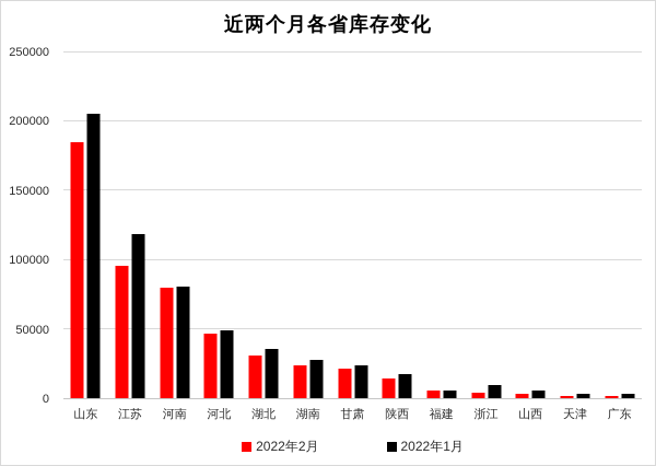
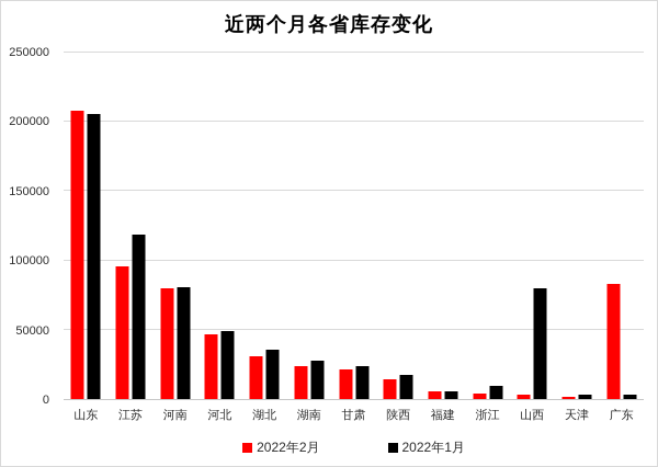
2022年2月/山东: 185000 -> 208000
2022年1月/山西: 5000 -> 80000
2022年2月/广东: 2000 -> 83000
